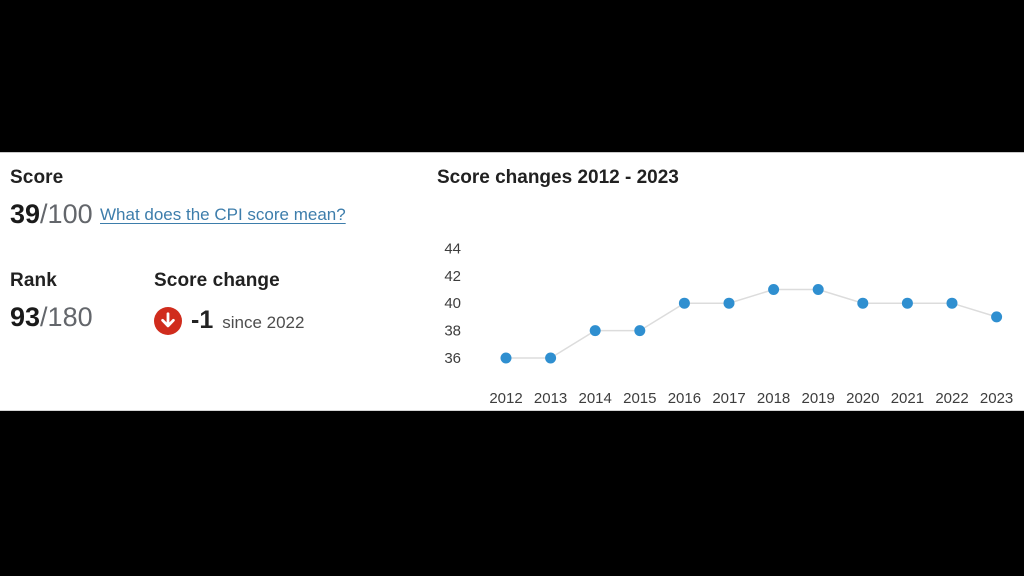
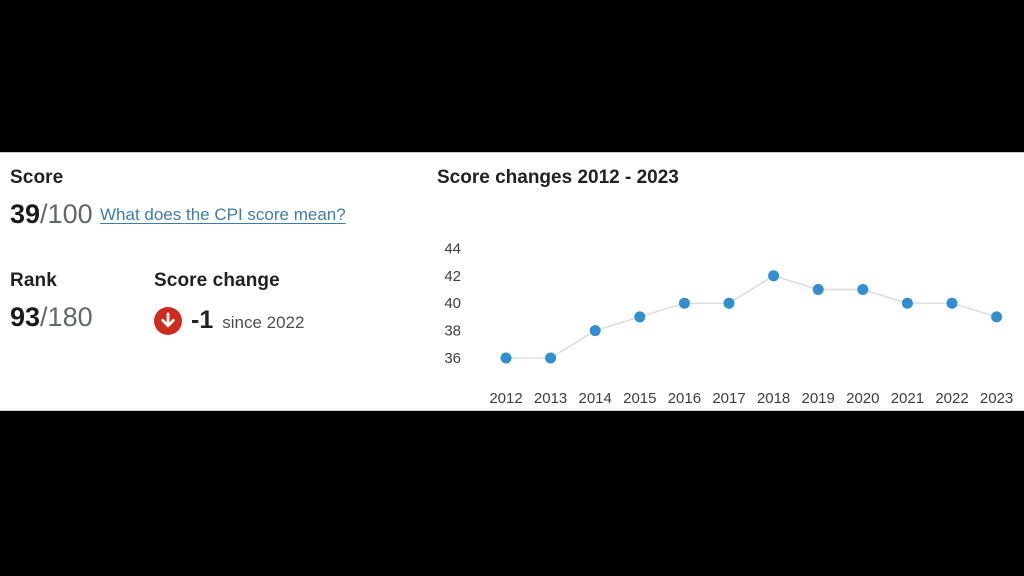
2015: 38 -> 39
2018: 41 -> 42
2020: 40 -> 41
